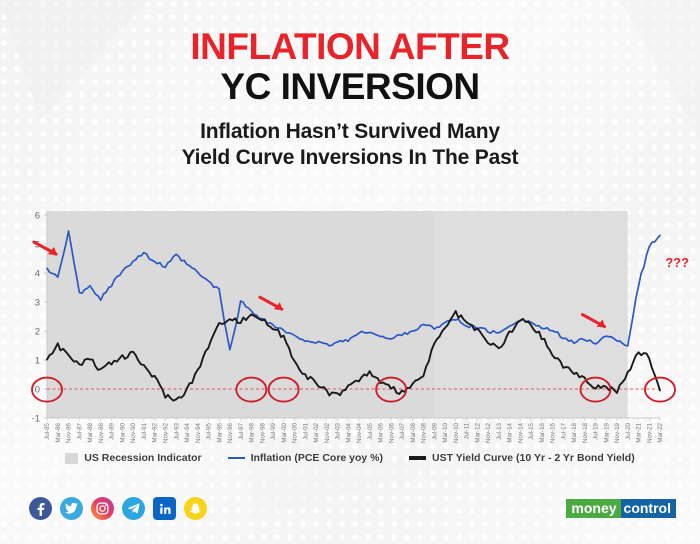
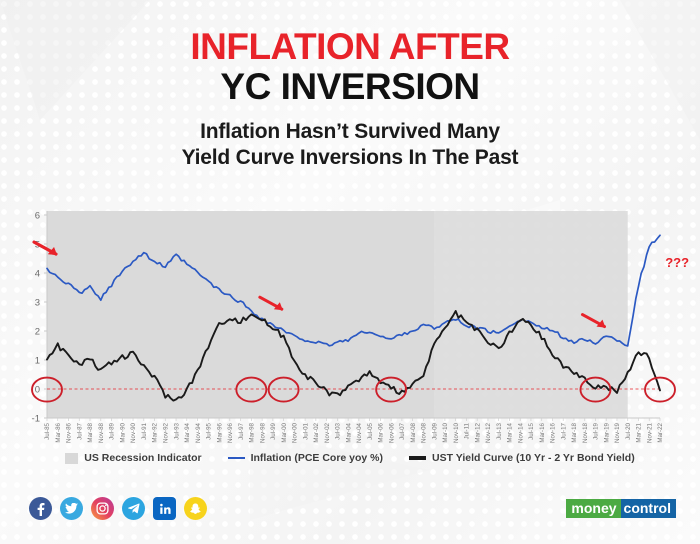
Inflation (PCE Core yoy %)/Nov-86: 5.4 -> 3.6
Inflation (PCE Core yoy %)/Nov-96: 1.3 -> 3.2
